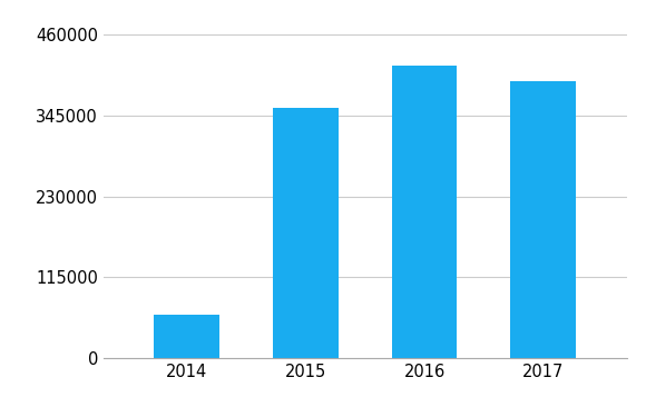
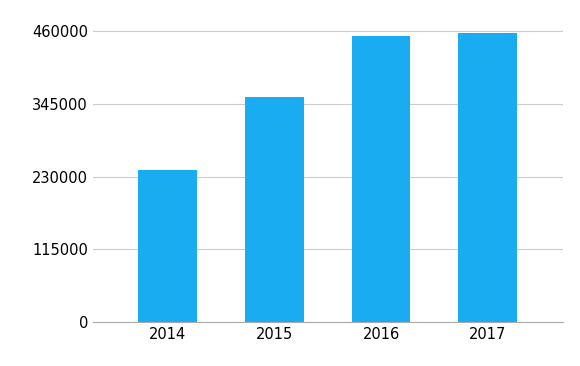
2014: 62000 -> 241000
2016: 416000 -> 452000
2017: 394000 -> 456000
